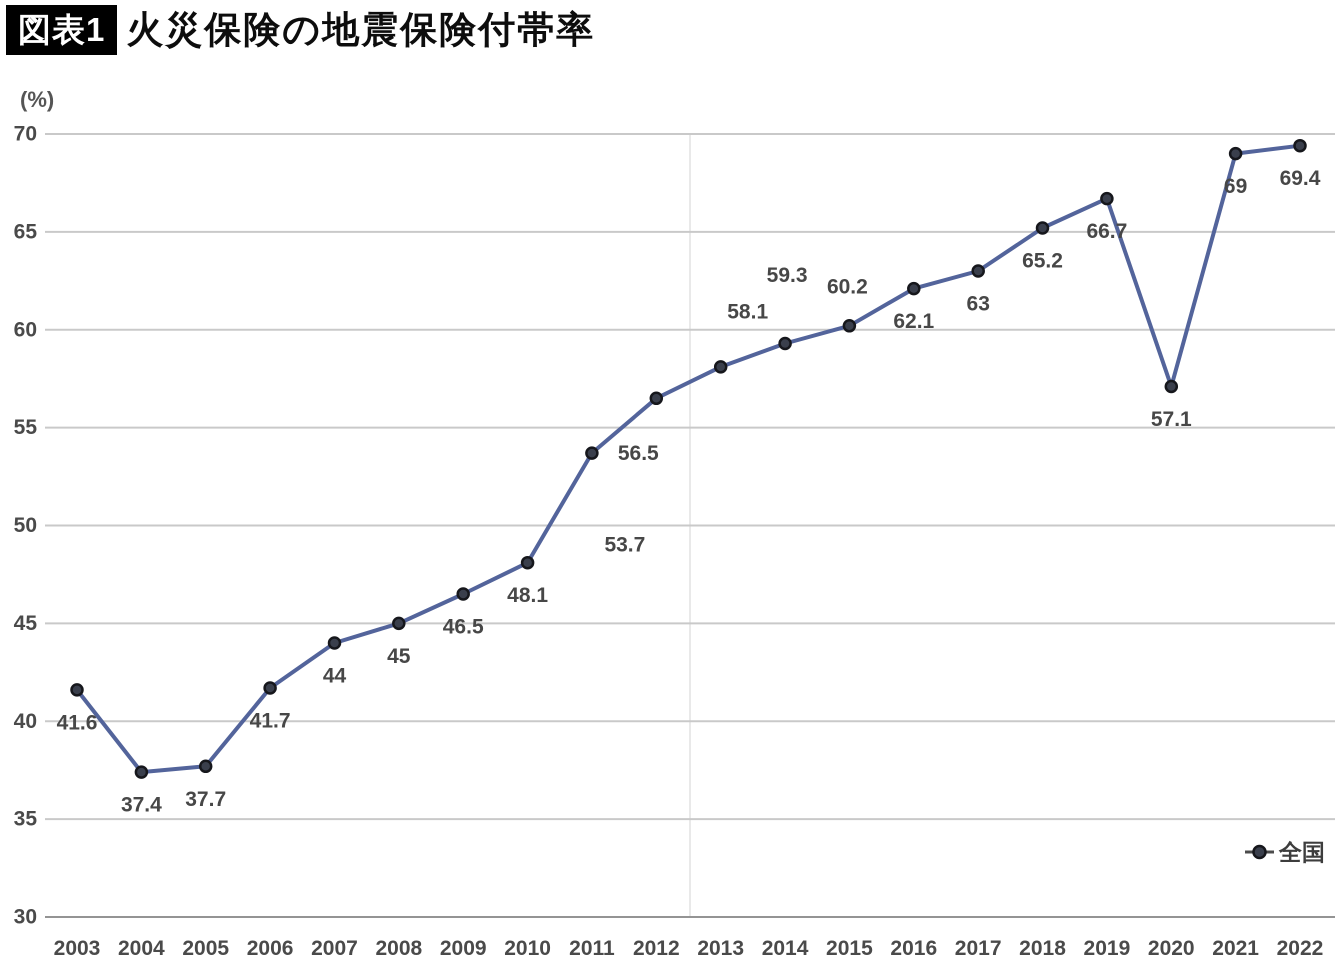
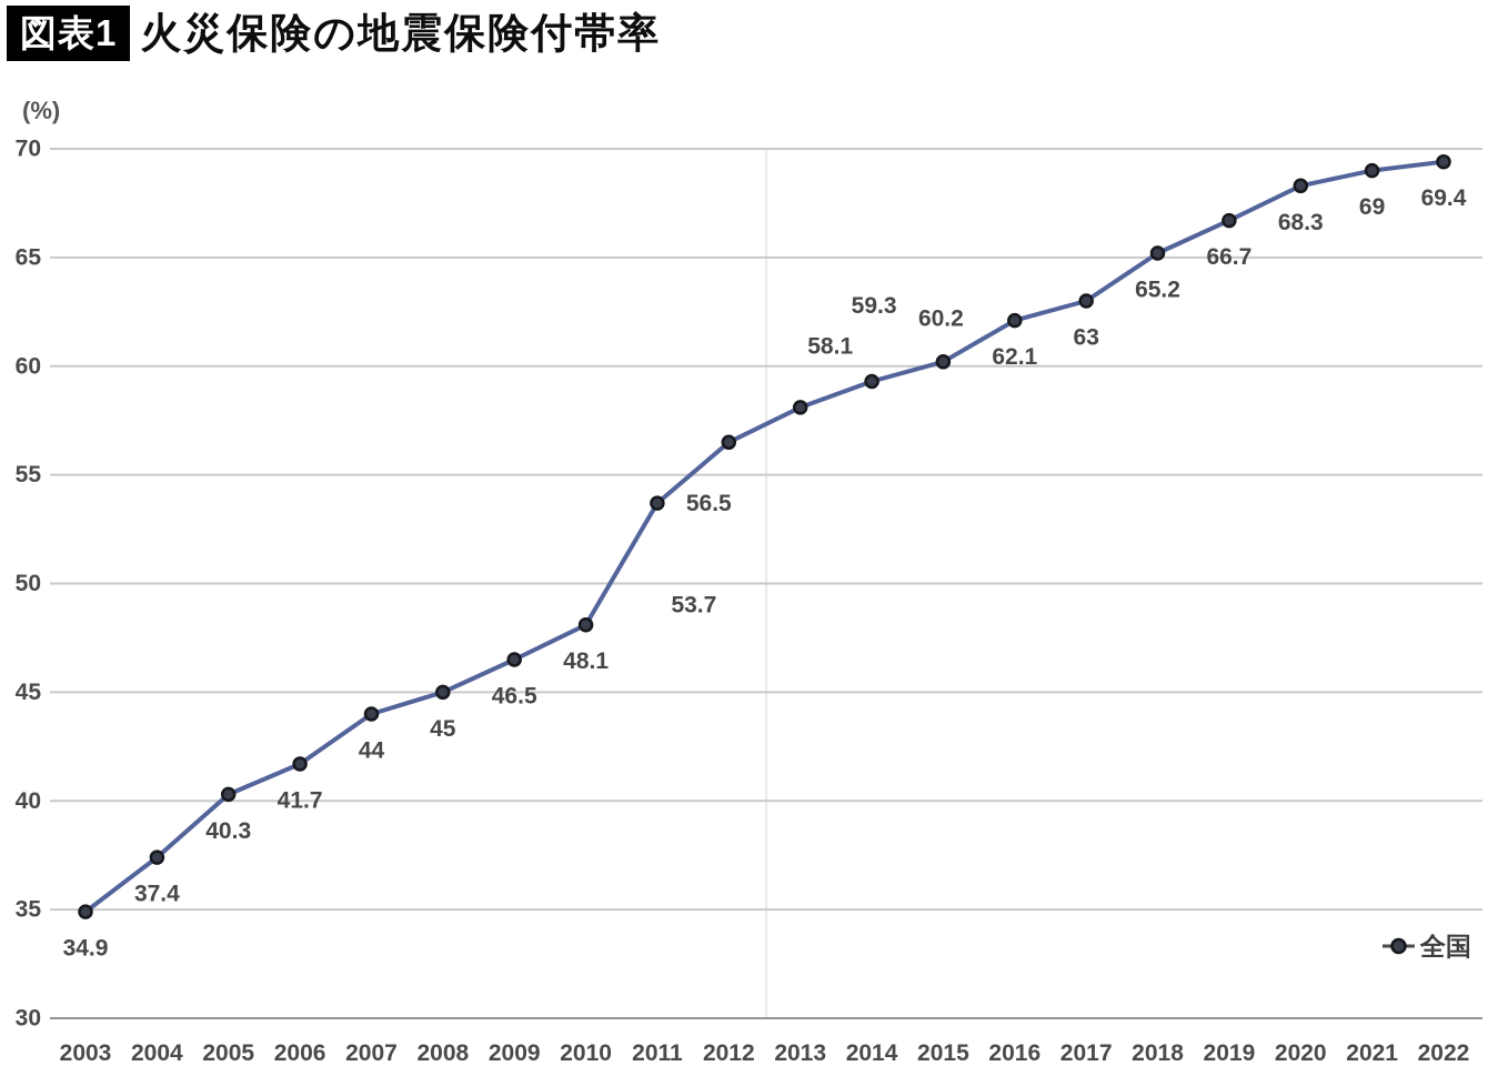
2003: 41.6 -> 34.9
2005: 37.7 -> 40.3
2020: 57.1 -> 68.3
